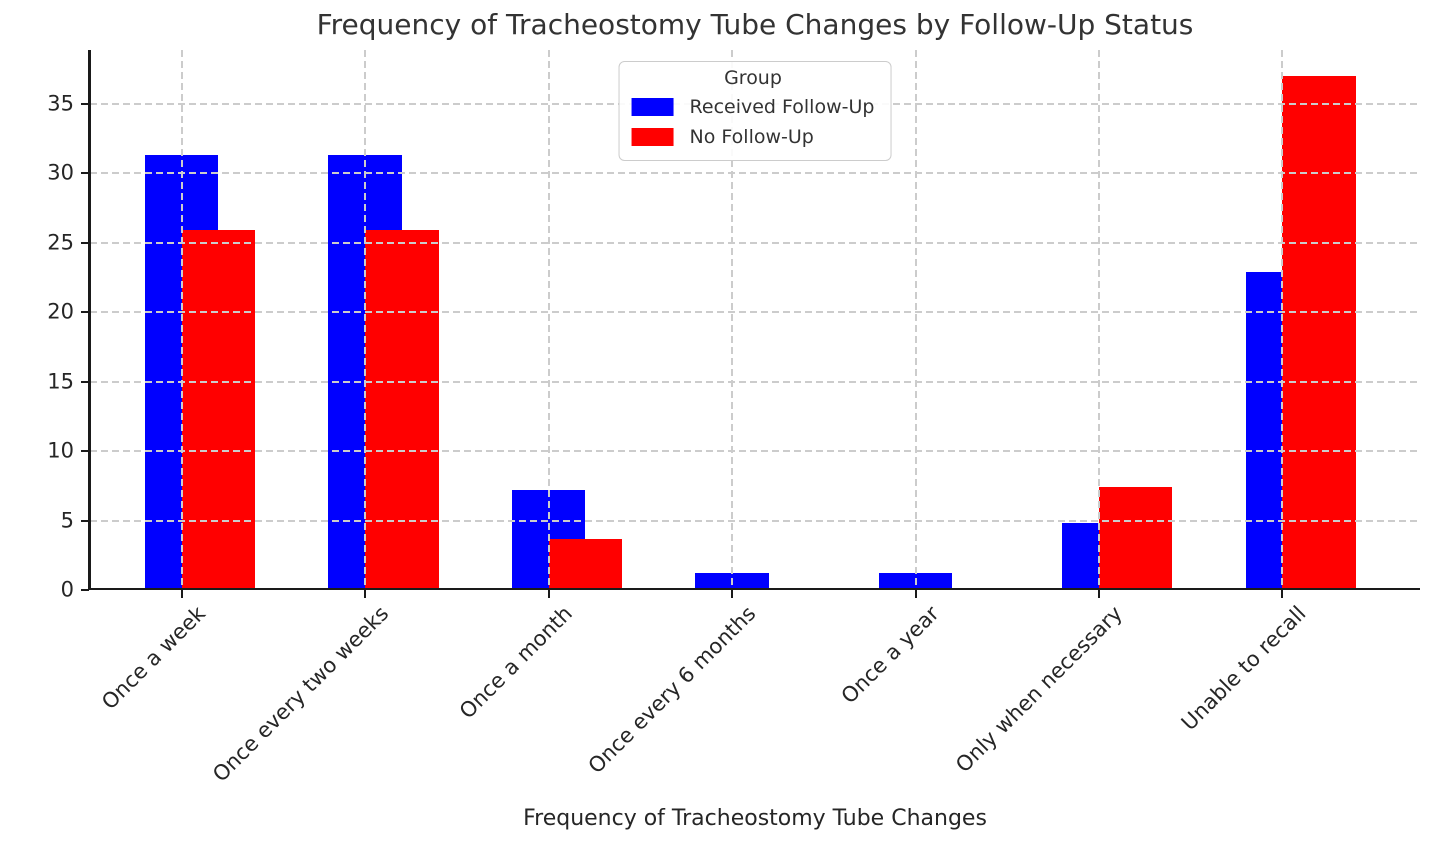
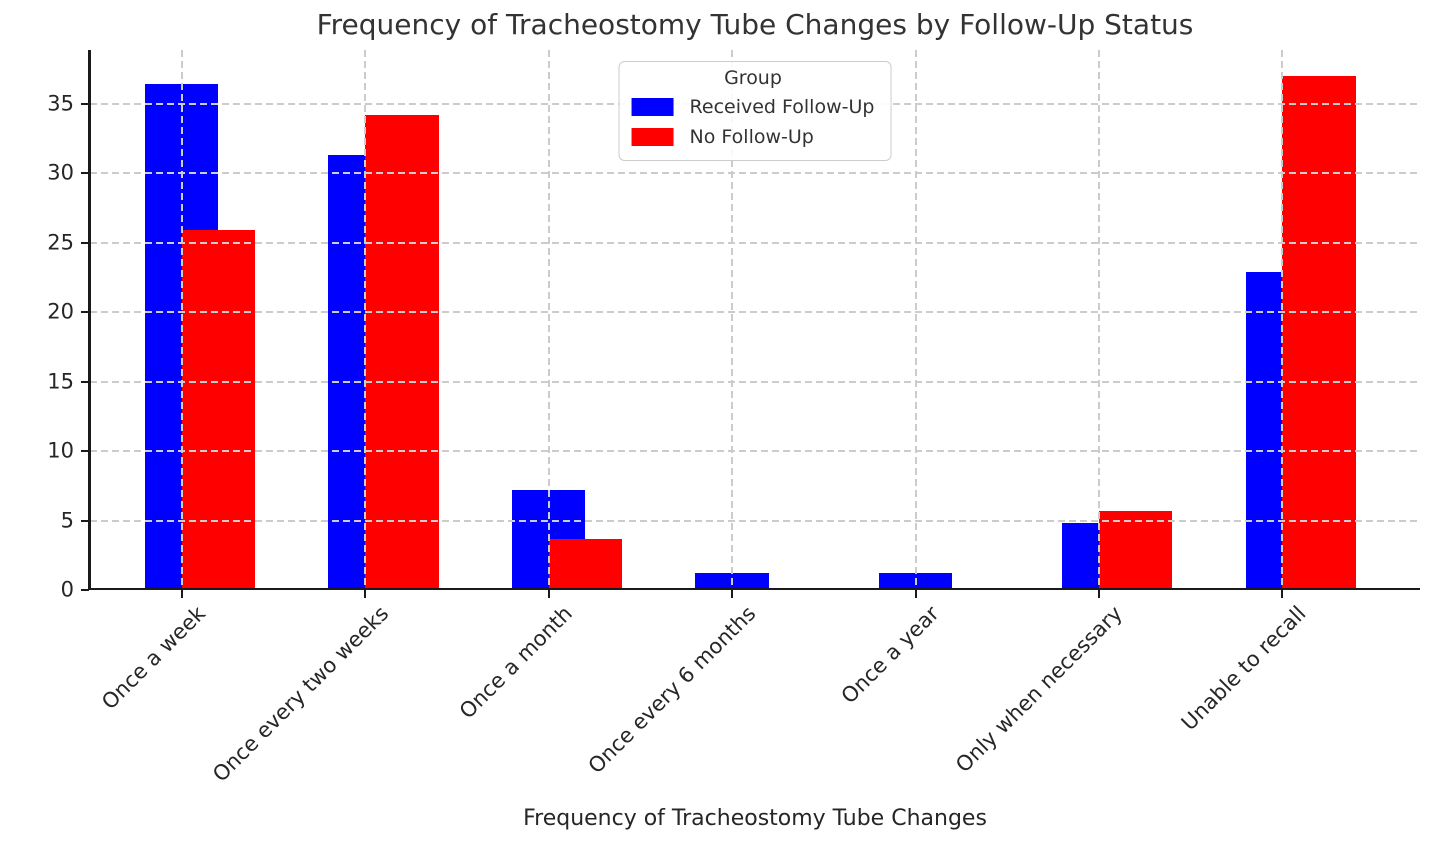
Received Follow-Up/Once a week: 31.3 -> 36.4
No Follow-Up/Once every two weeks: 25.9 -> 34.2
No Follow-Up/Only when necessary: 7.4 -> 5.7
